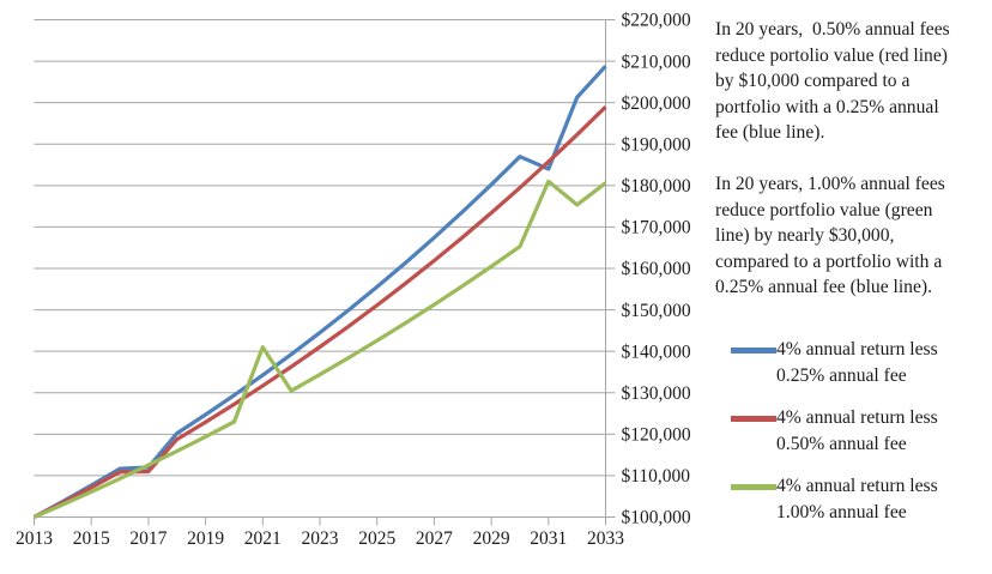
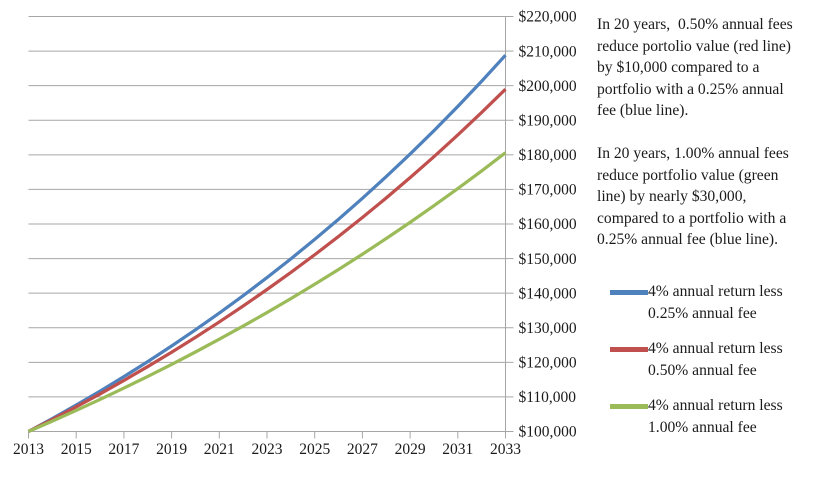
4% annual return less 0.25% annual fee/2017: $112000 -> $116000
4% annual return less 0.50% annual fee/2017: $111000 -> $115000
4% annual return less 1.00% annual fee/2021: $141000 -> $127000
4% annual return less 0.25% annual fee/2031: $184000 -> $194000
4% annual return less 1.00% annual fee/2031: $181000 -> $170000
